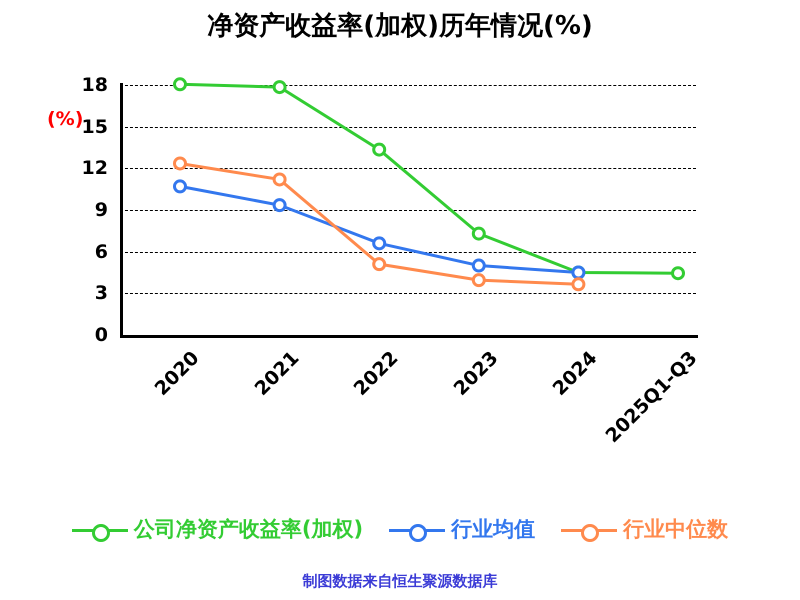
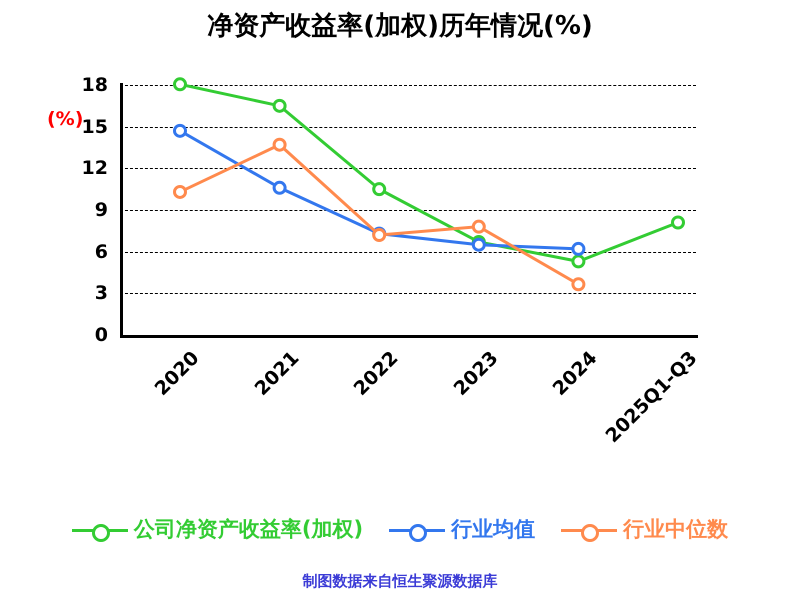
行业均值/2020: 10.7 -> 14.7
行业中位数/2020: 12.3 -> 10.3
公司净资产收益率(加权)/2021: 17.9 -> 16.5
行业均值/2021: 9.3 -> 10.6
行业中位数/2021: 11.2 -> 13.7
公司净资产收益率(加权)/2022: 13.3 -> 10.5
行业均值/2022: 6.6 -> 7.3
行业中位数/2022: 5.1 -> 7.2
公司净资产收益率(加权)/2023: 7.3 -> 6.7
行业均值/2023: 5.0 -> 6.5
行业中位数/2023: 4.0 -> 7.8
公司净资产收益率(加权)/2024: 4.5 -> 5.3
行业均值/2024: 4.5 -> 6.2
公司净资产收益率(加权)/2025Q1-Q3: 4.5 -> 8.1
